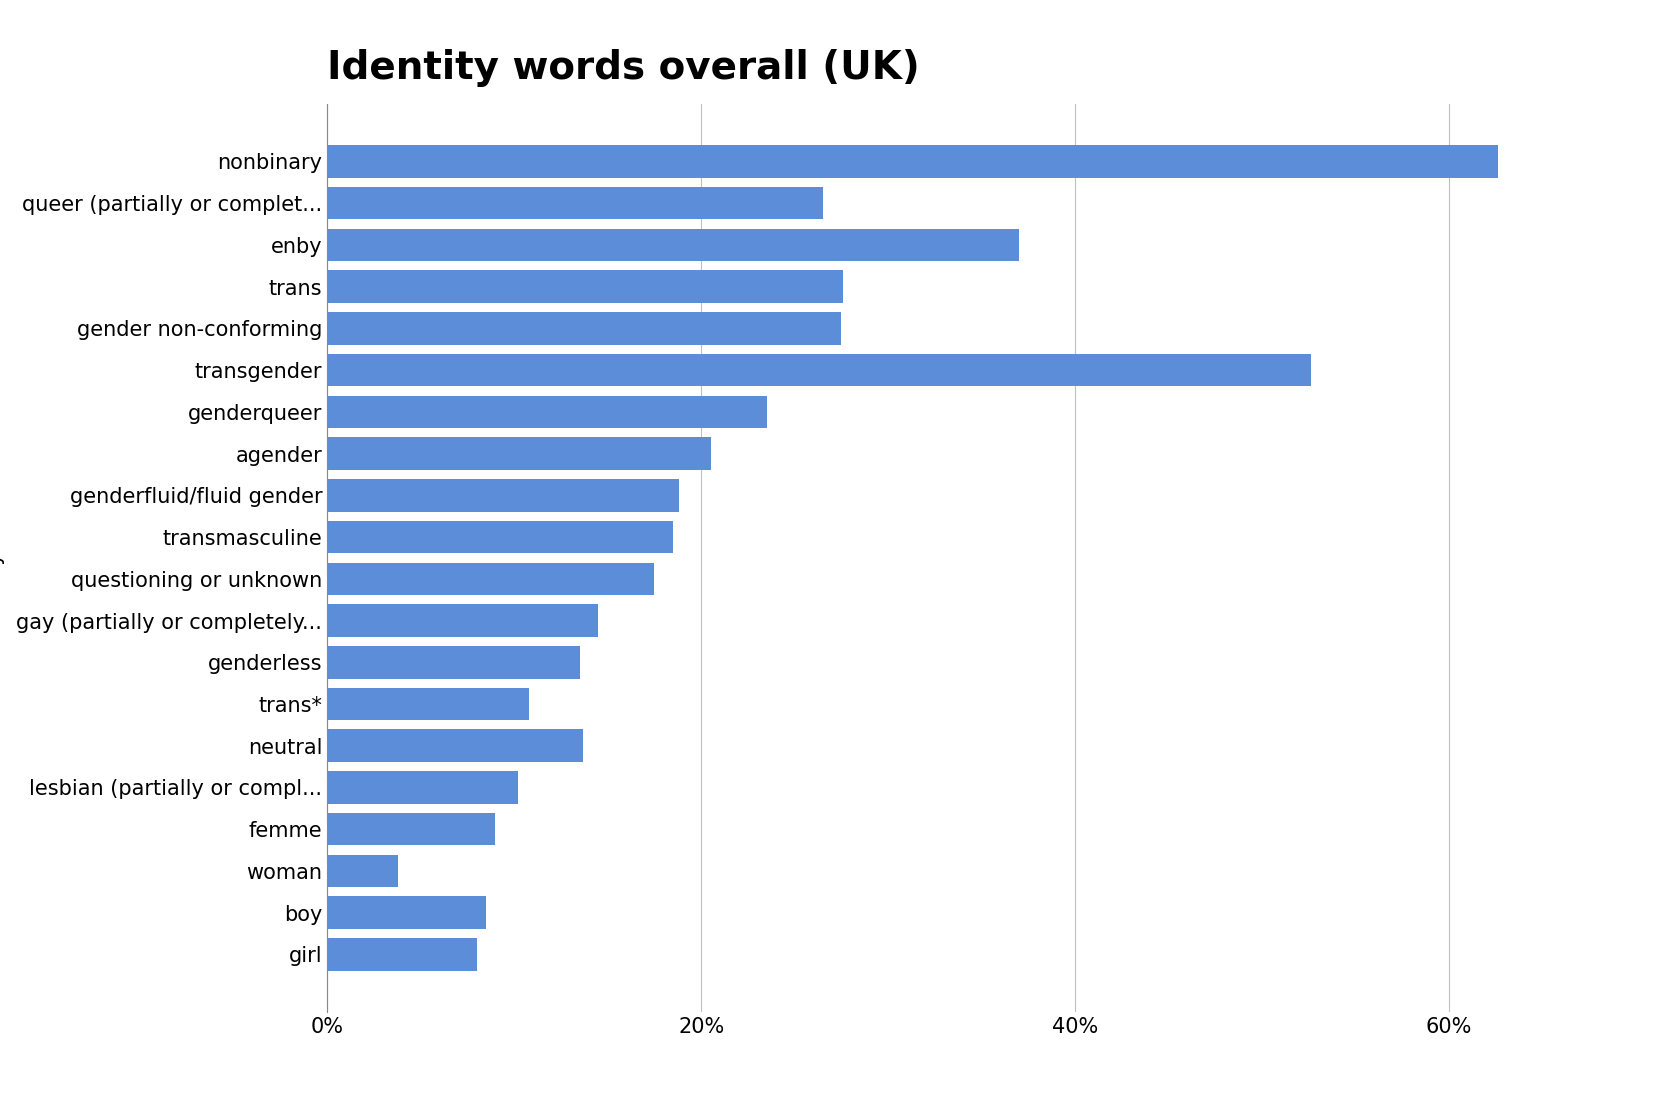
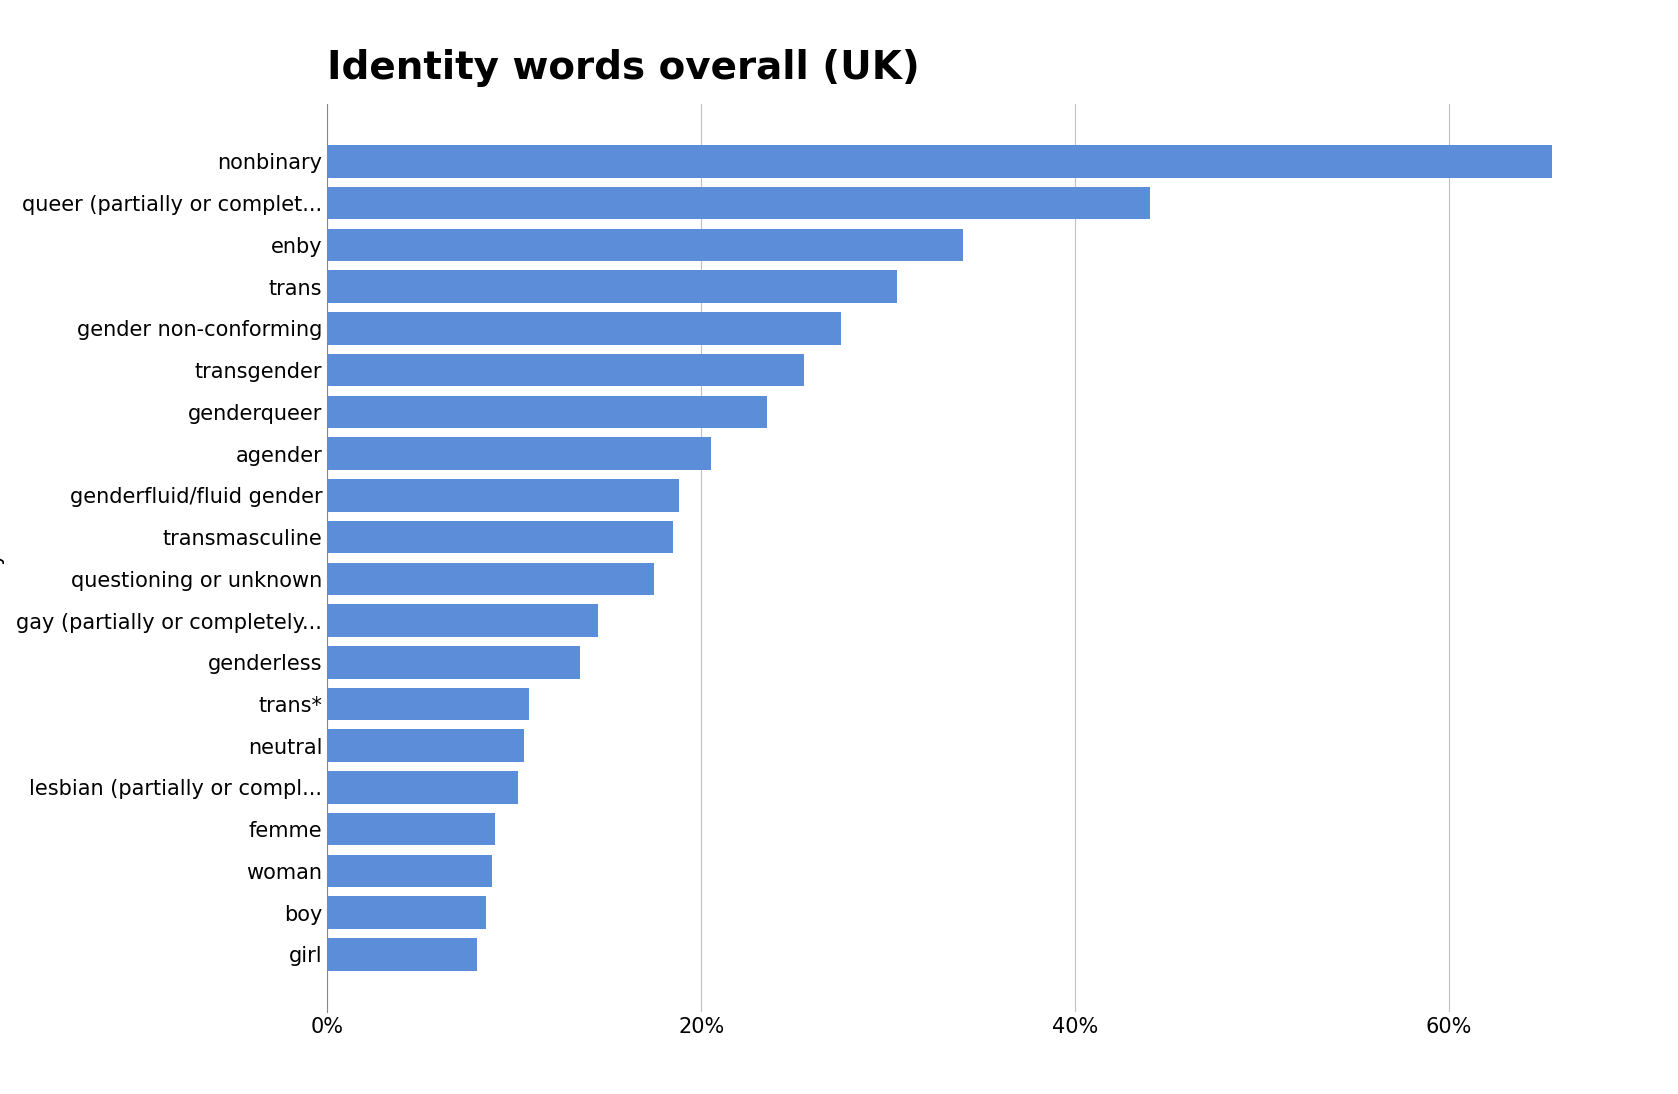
nonbinary: 62.6% -> 65.5%
queer (partially or complet...: 26.5% -> 44.0%
enby: 37.0% -> 34.0%
trans: 27.6% -> 30.5%
transgender: 52.6% -> 25.5%
neutral: 13.7% -> 10.5%
woman: 3.8% -> 8.8%
